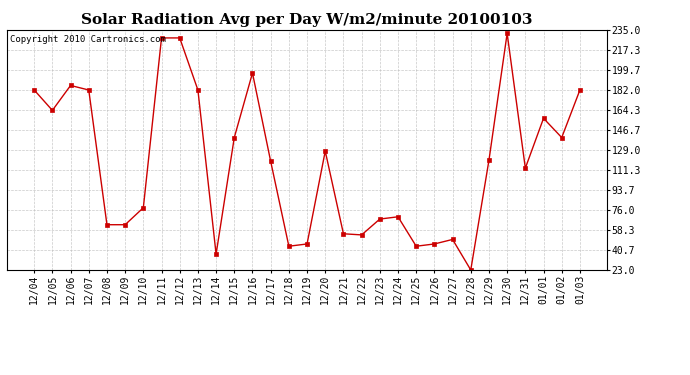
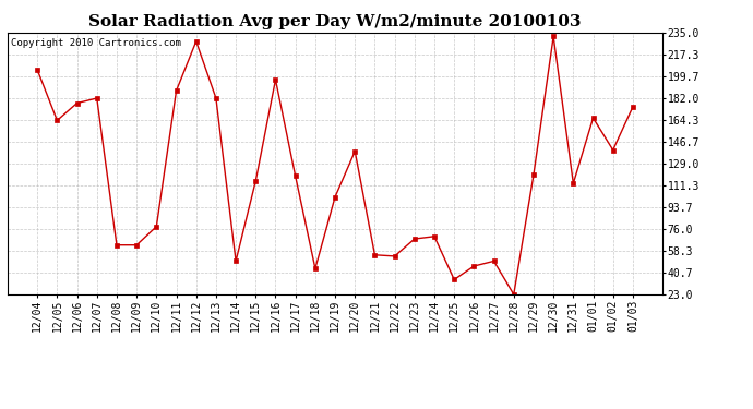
12/04: 182 -> 205
12/06: 186 -> 178
12/11: 228 -> 188
12/14: 37 -> 50
12/15: 140 -> 115
12/19: 46 -> 102
12/20: 128 -> 139
12/25: 44 -> 35
01/01: 157 -> 166
01/03: 182 -> 175
